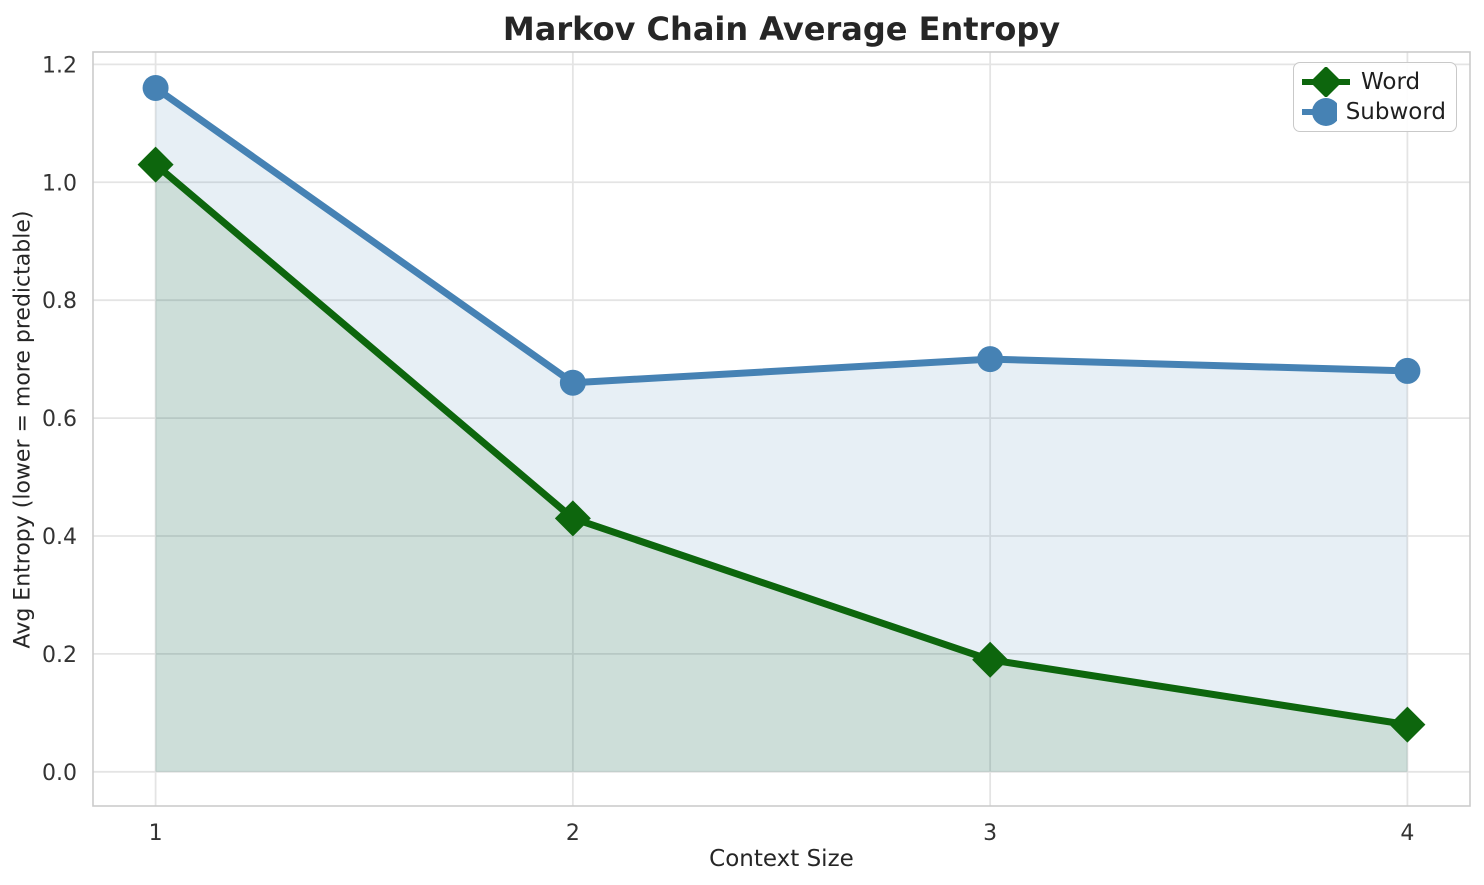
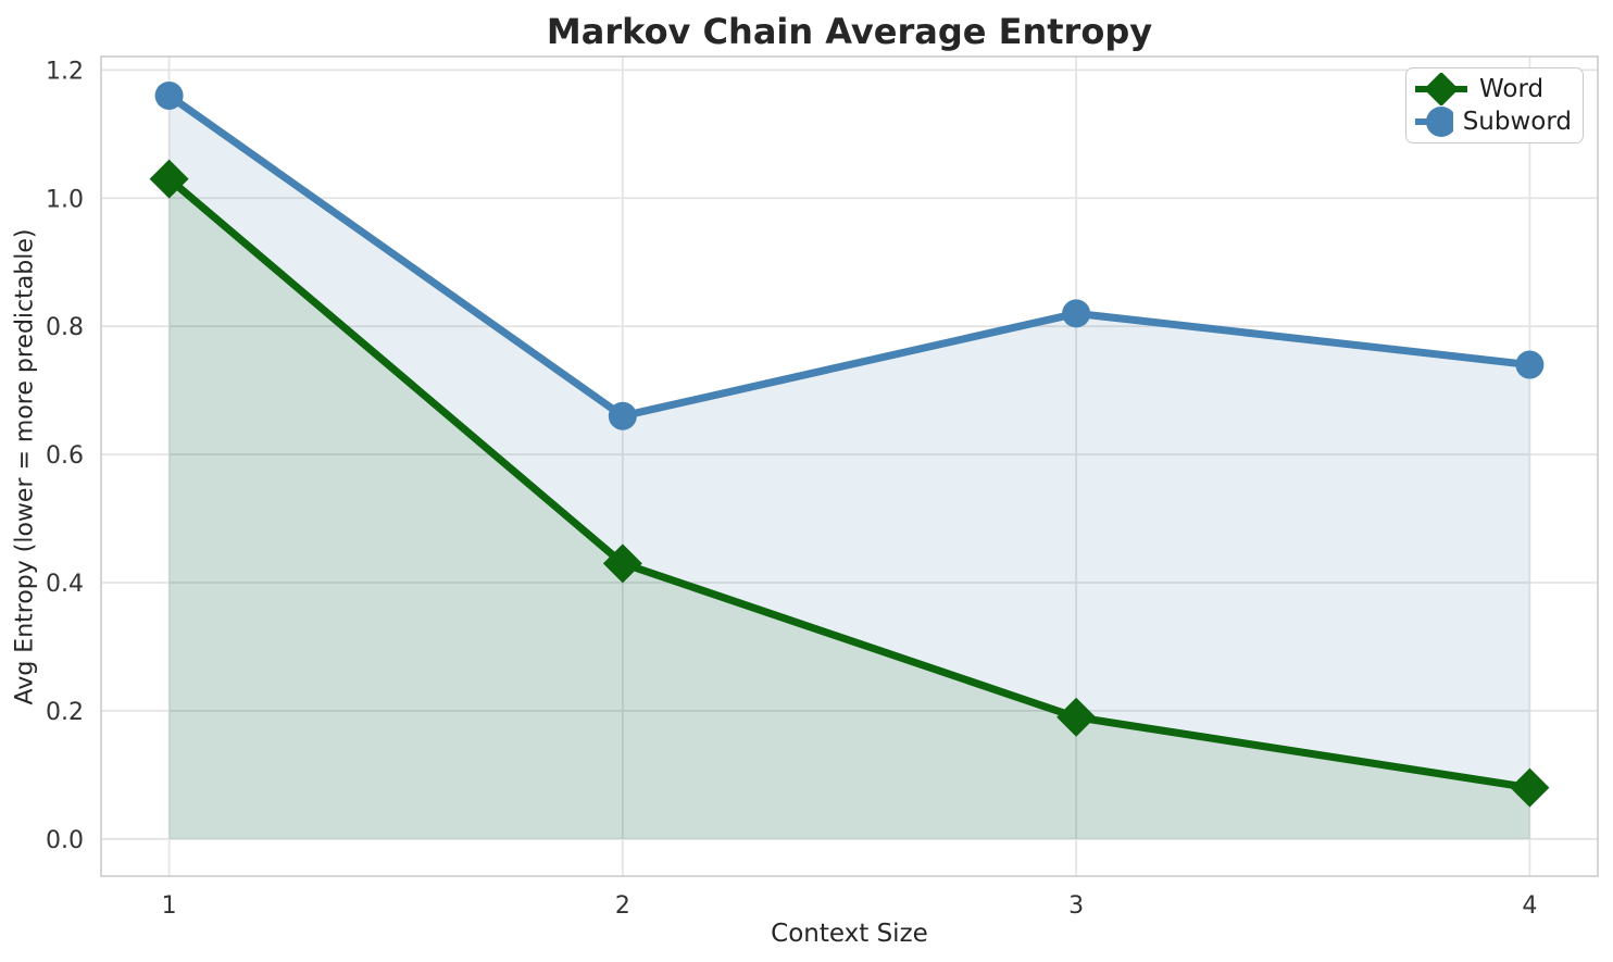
Subword/3: 0.70 -> 0.82
Subword/4: 0.68 -> 0.74
